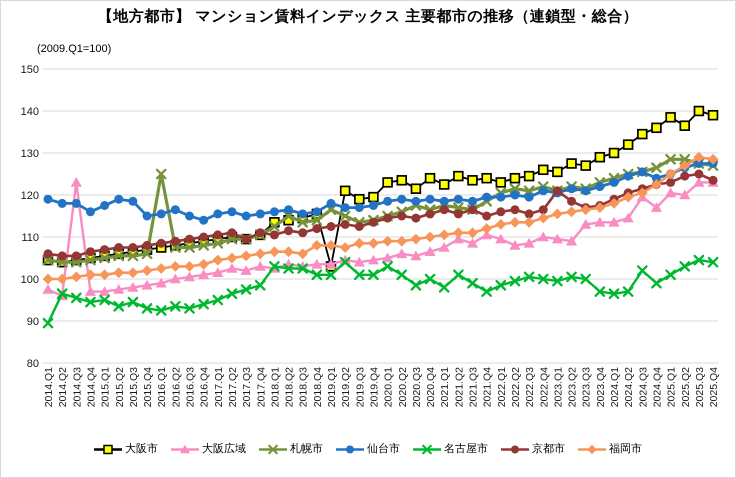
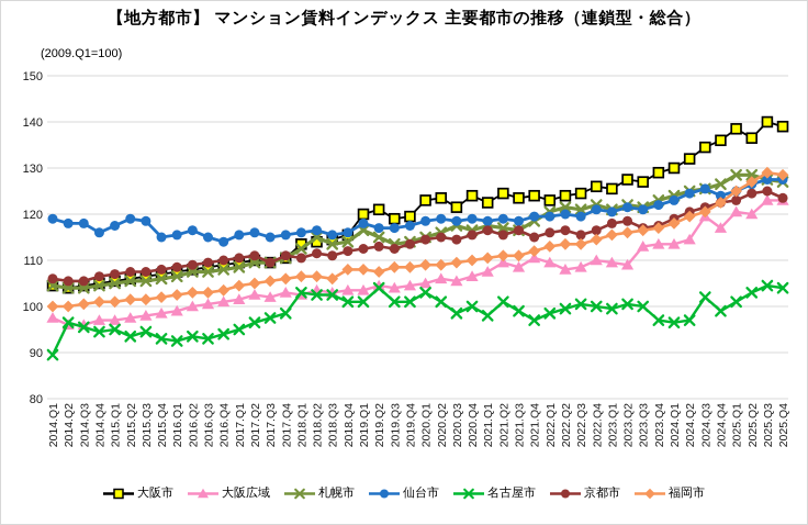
大阪広域/2014.Q3: 123 -> 96
札幌市/2016.Q1: 125 -> 106
大阪市/2019.Q1: 103 -> 120
京都市/2023.Q1: 121 -> 118
